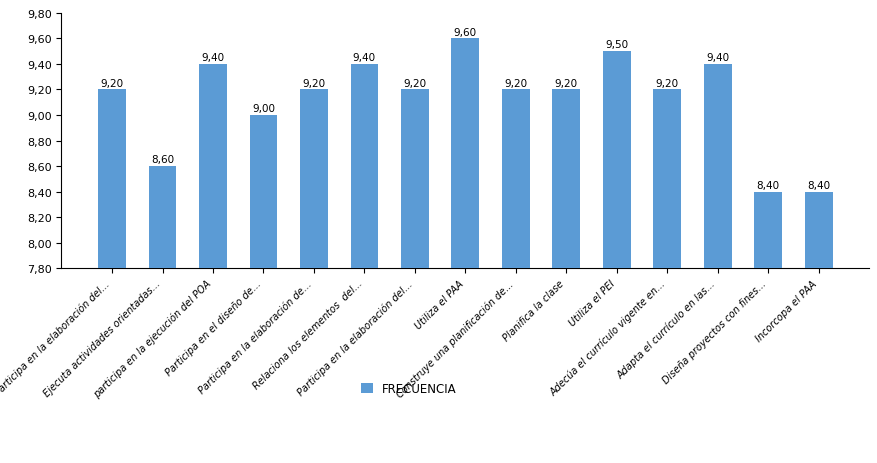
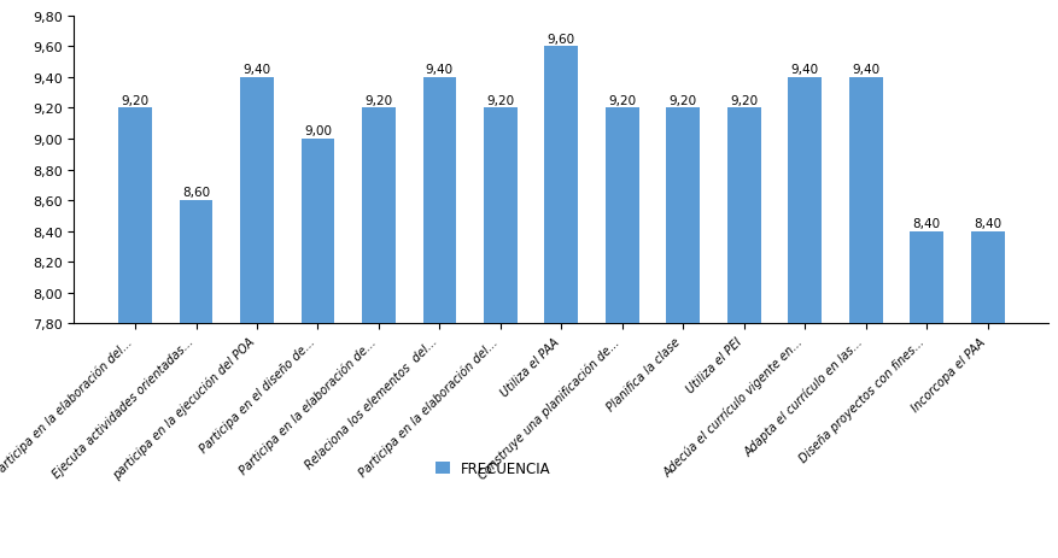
Utiliza el PEI: 9,50 -> 9,20
Adecúa el currículo vigente en...: 9,20 -> 9,40
